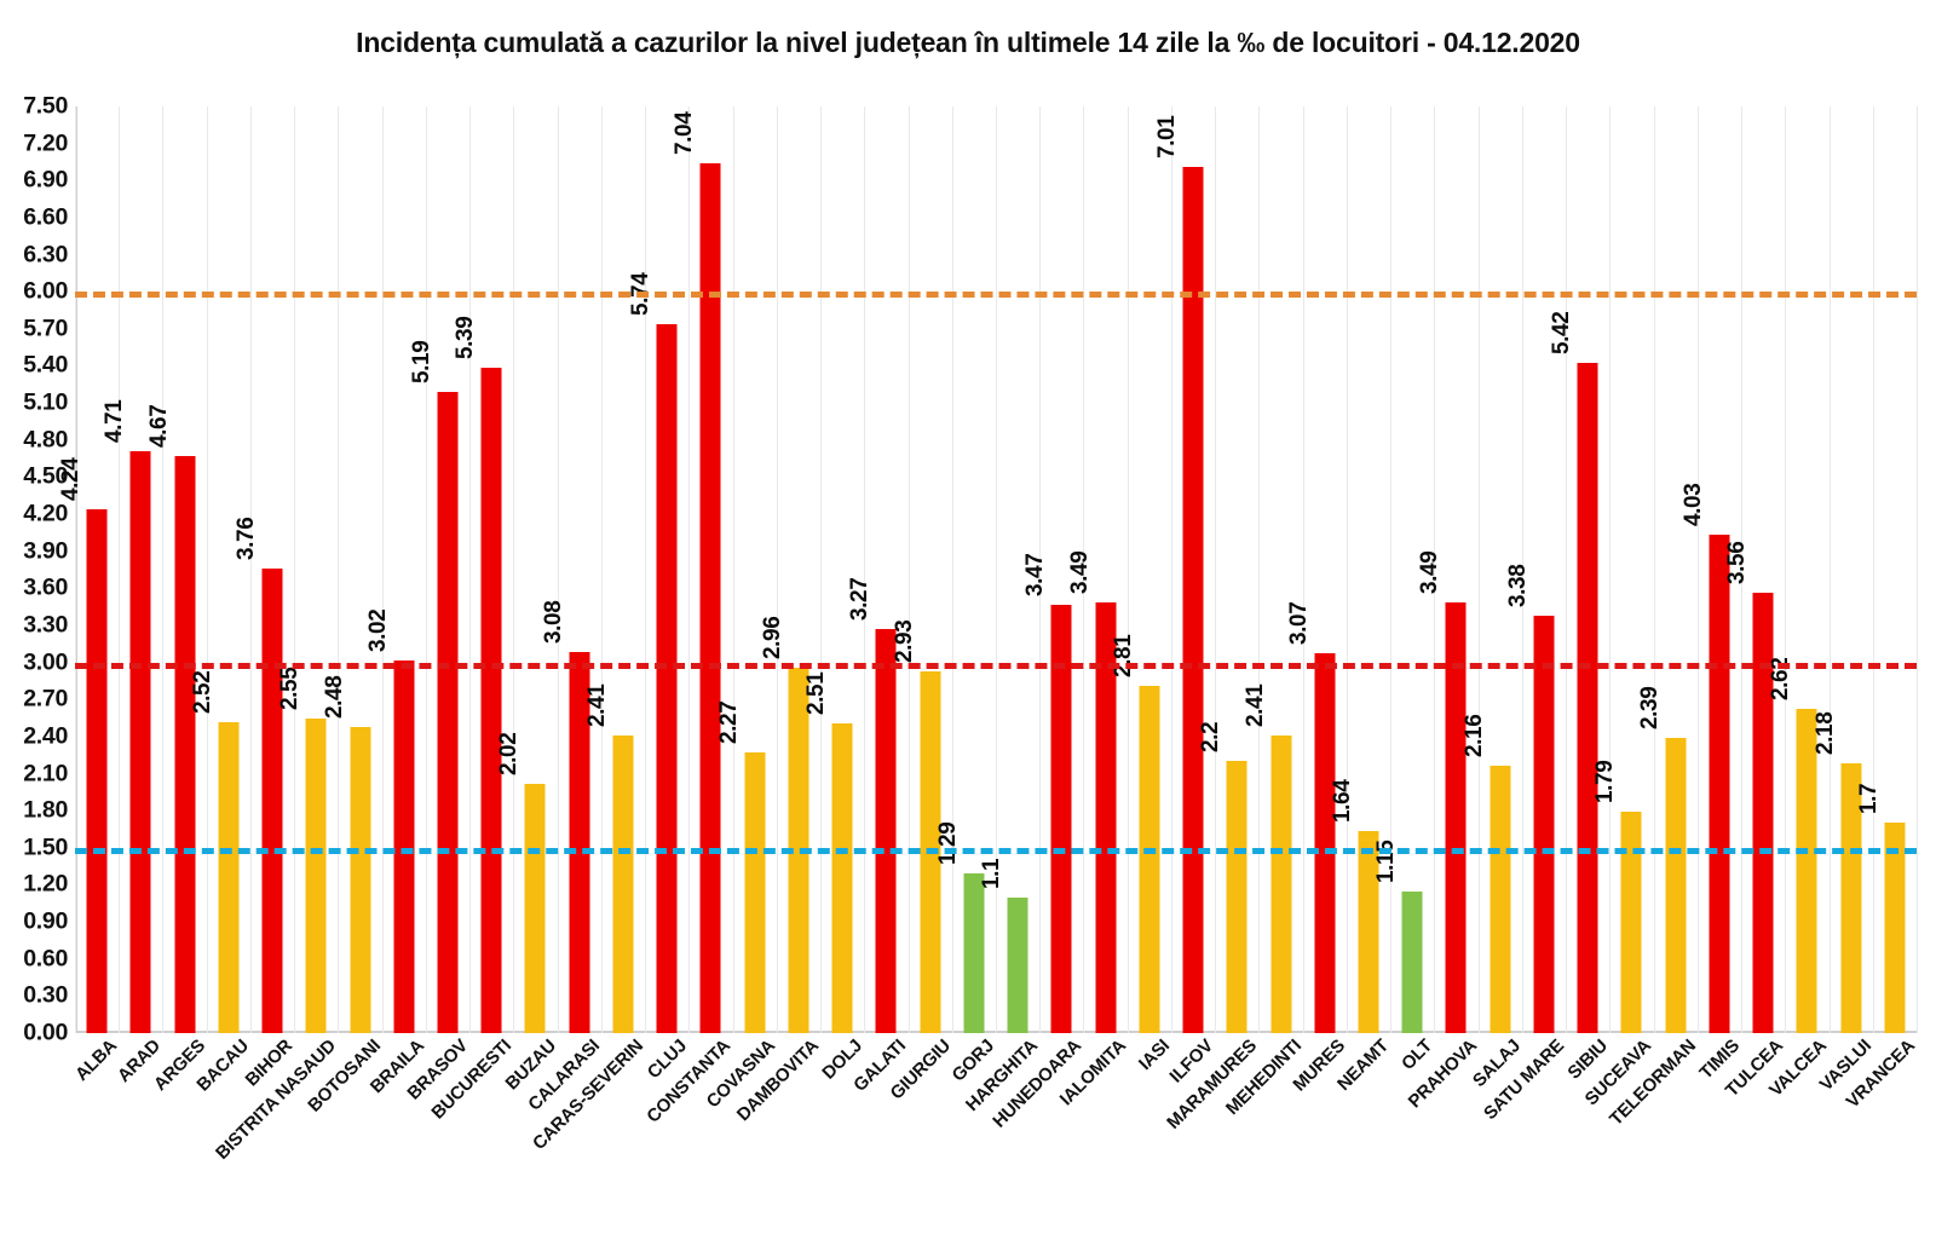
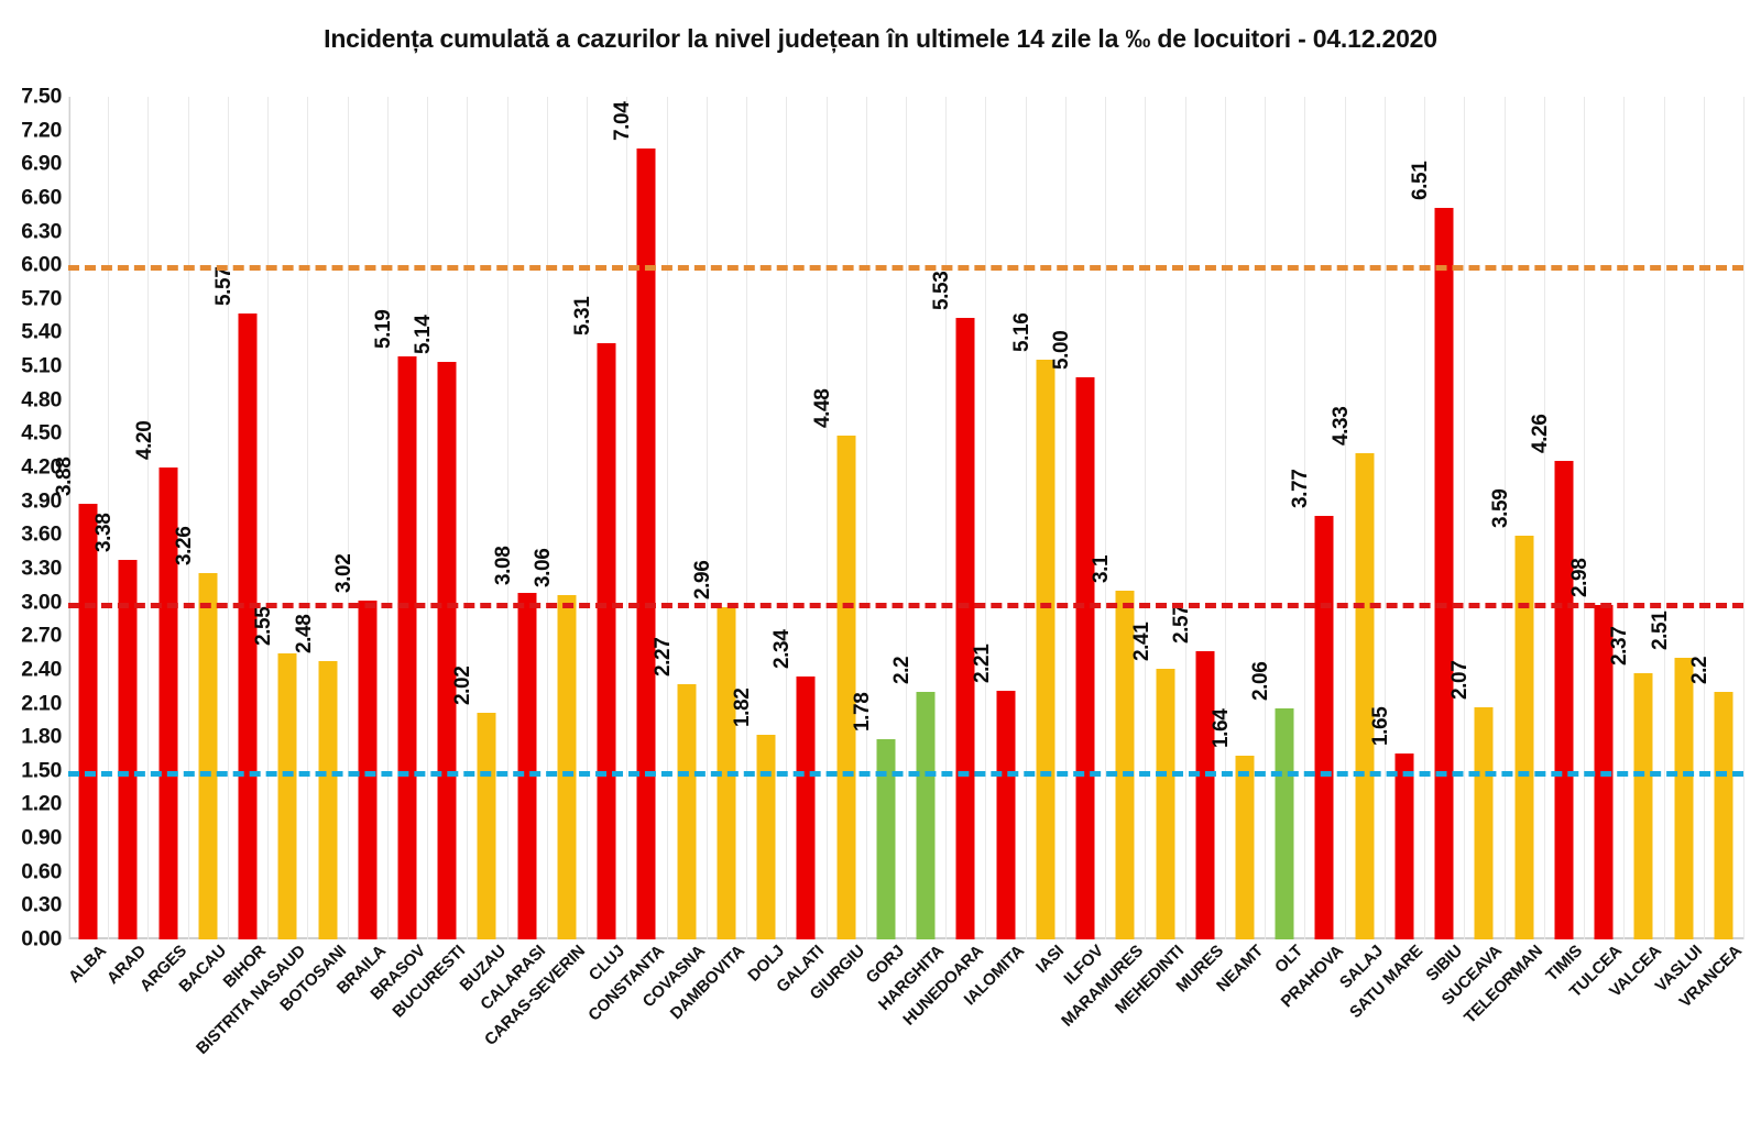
ALBA: 4.24 -> 3.88
ARAD: 4.71 -> 3.38
ARGES: 4.67 -> 4.20
BACAU: 2.52 -> 3.26
BIHOR: 3.76 -> 5.57
BUCURESTI: 5.39 -> 5.14
CARAS-SEVERIN: 2.41 -> 3.06
CLUJ: 5.74 -> 5.31
DOLJ: 2.51 -> 1.82
GALATI: 3.27 -> 2.34
GIURGIU: 2.93 -> 4.48
GORJ: 1.29 -> 1.78
HARGHITA: 1.1 -> 2.2
HUNEDOARA: 3.47 -> 5.53
IALOMITA: 3.49 -> 2.21
IASI: 2.81 -> 5.16
ILFOV: 7.01 -> 5.00
MARAMURES: 2.2 -> 3.1
MURES: 3.07 -> 2.57
OLT: 1.15 -> 2.06
PRAHOVA: 3.49 -> 3.77
SALAJ: 2.16 -> 4.33
SATU MARE: 3.38 -> 1.65
SIBIU: 5.42 -> 6.51
SUCEAVA: 1.79 -> 2.07
TELEORMAN: 2.39 -> 3.59
TIMIS: 4.03 -> 4.26
TULCEA: 3.56 -> 2.98
VALCEA: 2.62 -> 2.37
VASLUI: 2.18 -> 2.51
VRANCEA: 1.7 -> 2.2
